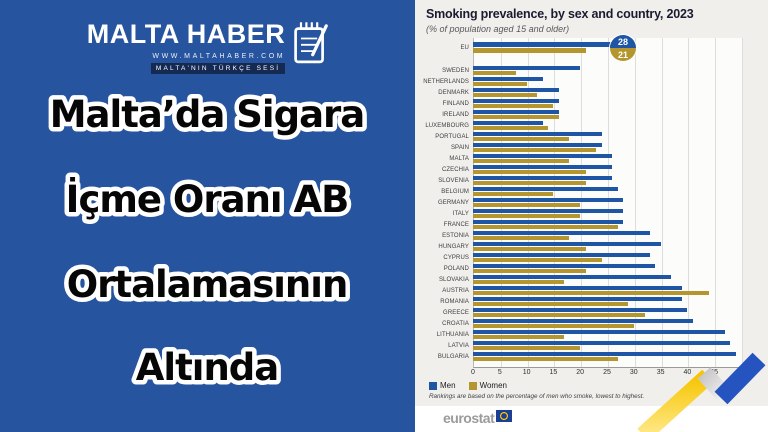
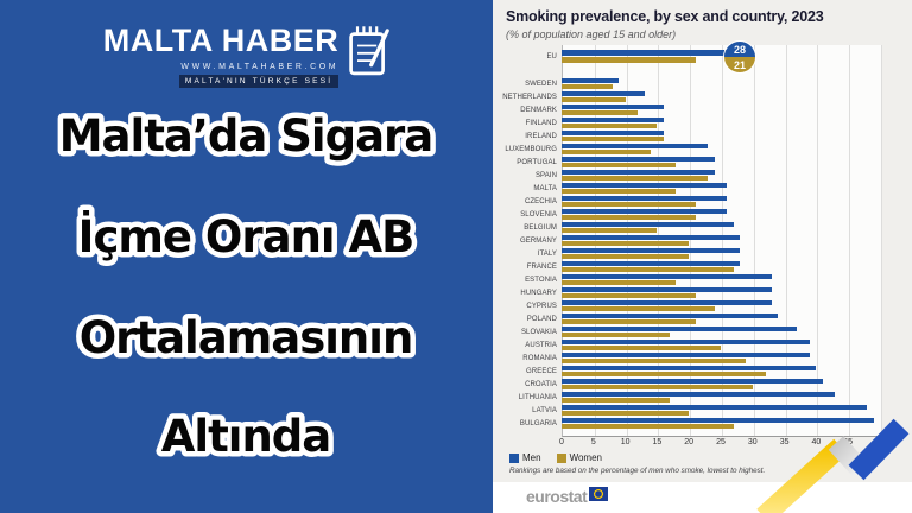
Men/SWEDEN: 20 -> 9
Men/LUXEMBOURG: 13 -> 23
Men/HUNGARY: 35 -> 33
Women/AUSTRIA: 44 -> 25
Men/LITHUANIA: 47 -> 43
